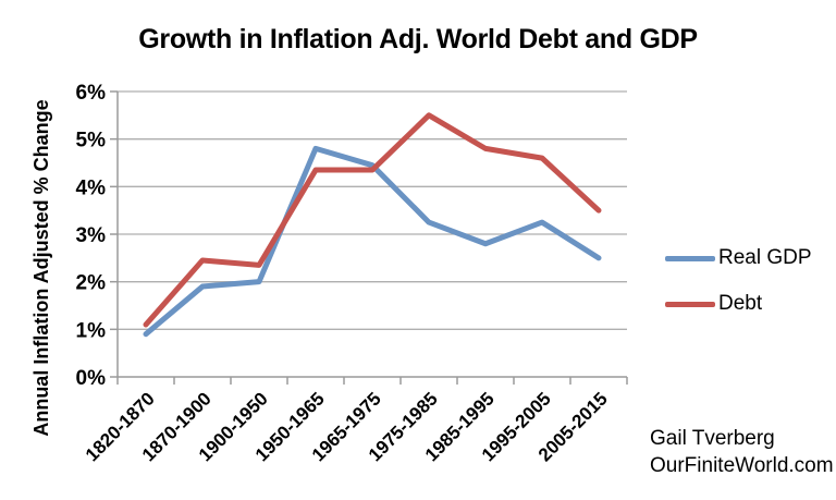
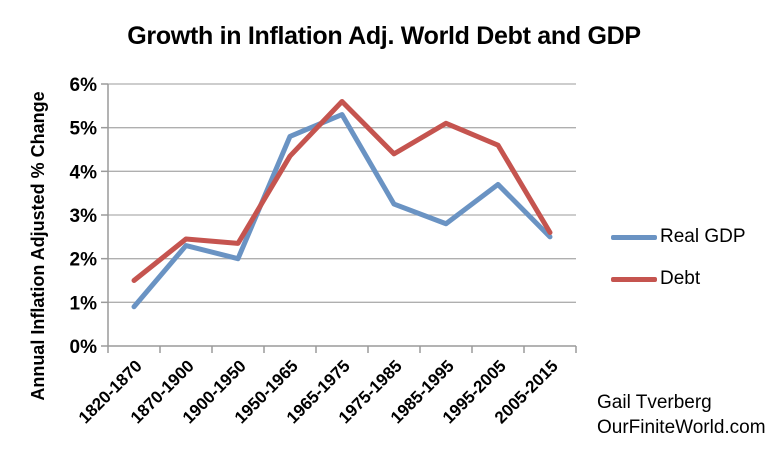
Debt/1820-1870: 1.1% -> 1.5%
Real GDP/1870-1900: 1.9% -> 2.3%
Real GDP/1965-1975: 4.5% -> 5.3%
Debt/1965-1975: 4.3% -> 5.6%
Debt/1975-1985: 5.5% -> 4.4%
Debt/1985-1995: 4.8% -> 5.1%
Real GDP/1995-2005: 3.2% -> 3.7%
Debt/2005-2015: 3.5% -> 2.6%
